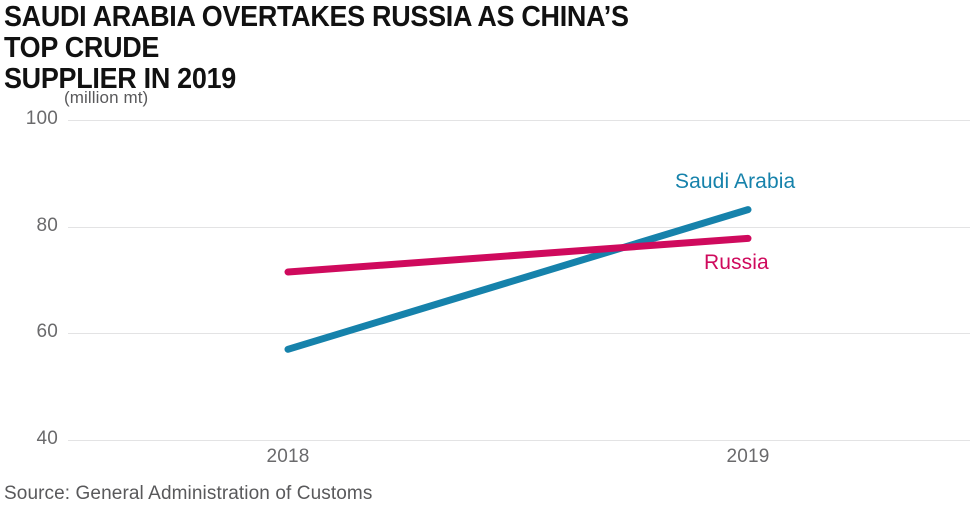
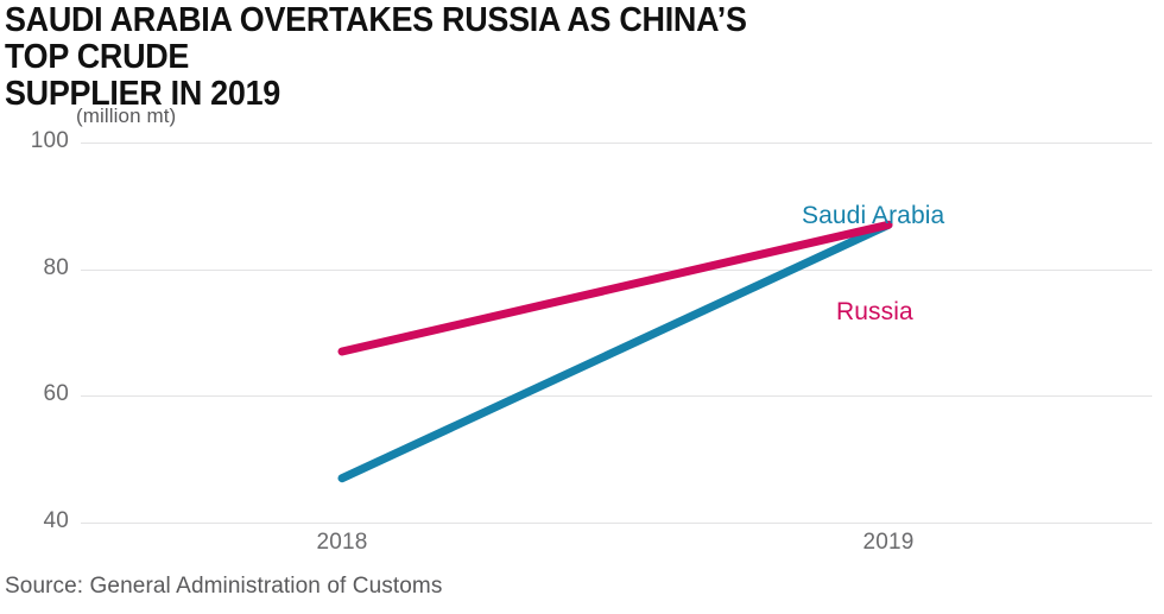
Saudi Arabia/2018: 57 -> 47
Russia/2018: 72 -> 67
Saudi Arabia/2019: 83 -> 87
Russia/2019: 78 -> 87
